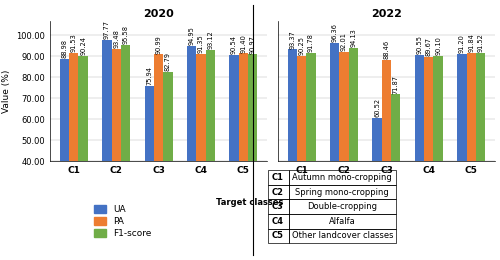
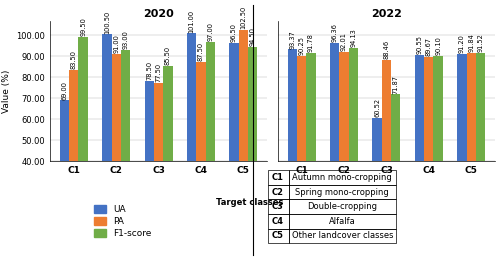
2020/UA/C1: 89.0 -> 69.0
2020/PA/C1: 91.5 -> 83.5
2020/F1-score/C1: 90.2 -> 99.5
2020/UA/C2: 97.8 -> 100.5
2020/PA/C2: 93.5 -> 91.0
2020/F1-score/C2: 95.6 -> 93.0
2020/UA/C3: 75.9 -> 78.5
2020/PA/C3: 91.0 -> 77.5
2020/F1-score/C3: 82.8 -> 85.5
2020/UA/C4: 95.0 -> 101.0
2020/PA/C4: 91.3 -> 87.5
2020/F1-score/C4: 93.1 -> 97.0
2020/UA/C5: 90.5 -> 96.5
2020/PA/C5: 91.4 -> 102.5
2020/F1-score/C5: 91.0 -> 94.5
